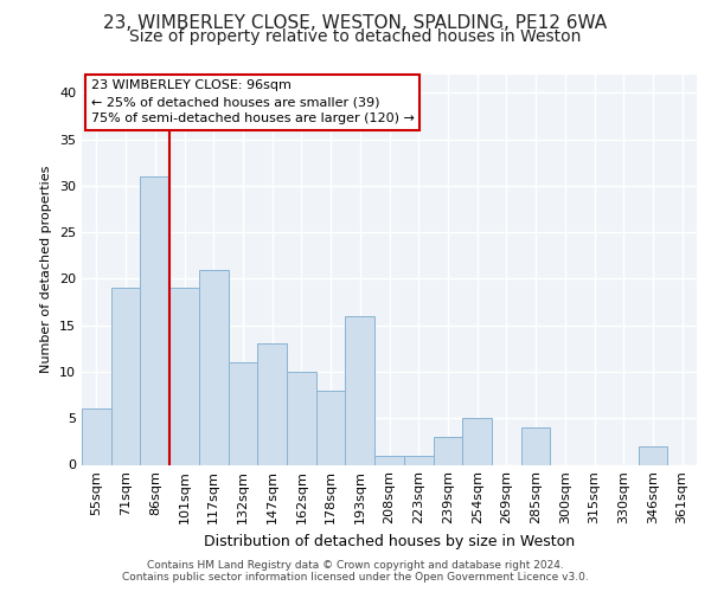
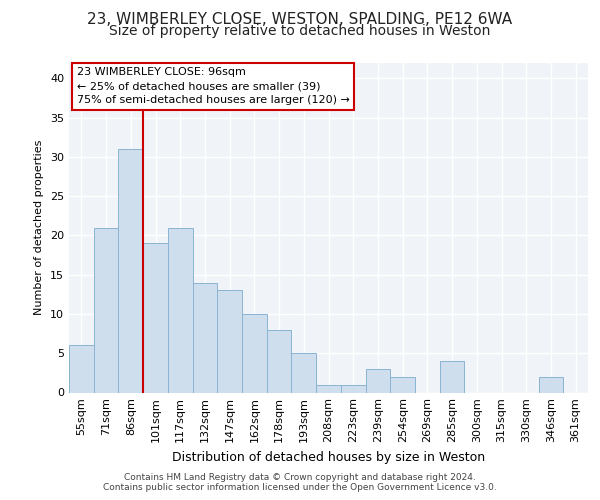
71sqm: 19 -> 21
132sqm: 11 -> 14
193sqm: 16 -> 5
254sqm: 5 -> 2
